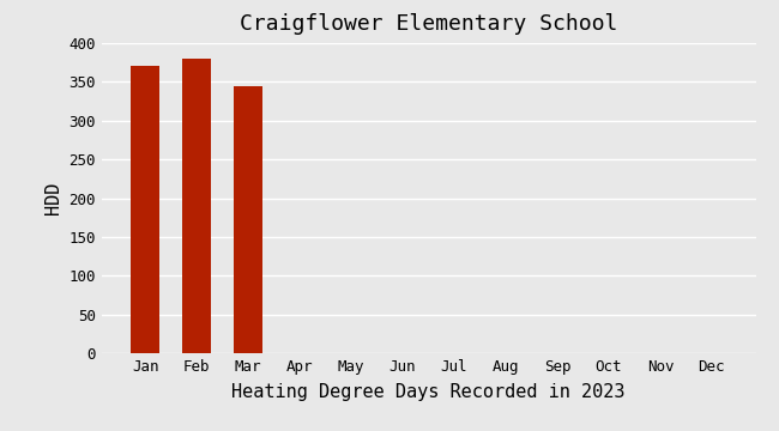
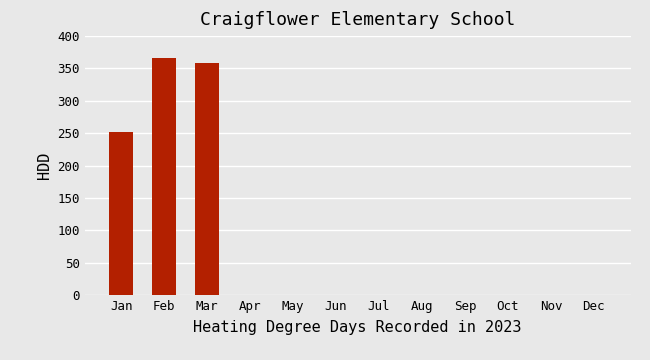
Jan: 370 -> 252
Feb: 380 -> 366
Mar: 345 -> 358
